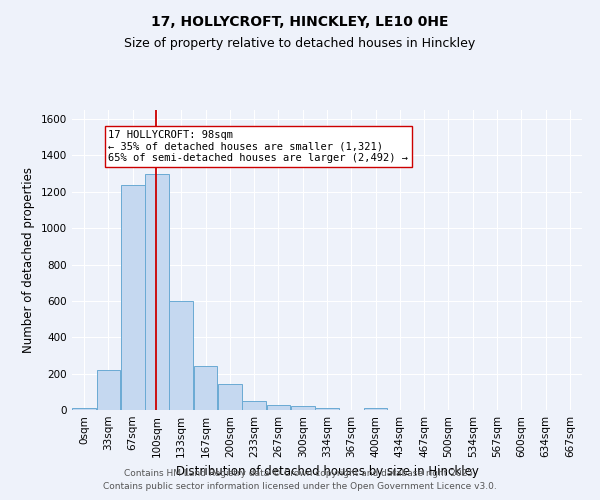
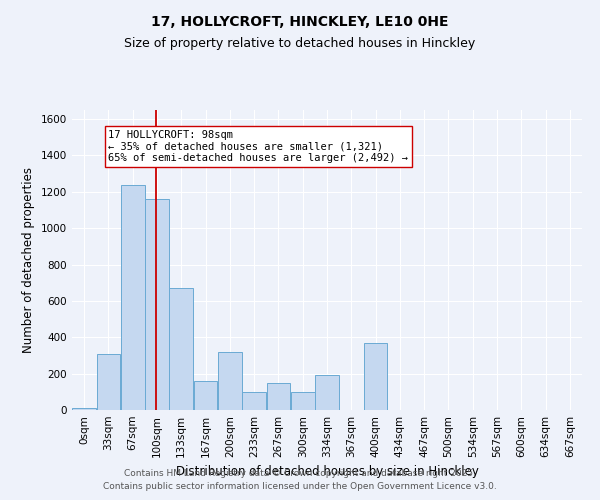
33sqm: 220 -> 310
100sqm: 1300 -> 1160
133sqm: 600 -> 670
167sqm: 240 -> 160
200sqm: 140 -> 320
233sqm: 50 -> 100
267sqm: 30 -> 150
300sqm: 20 -> 100
334sqm: 10 -> 190
400sqm: 10 -> 370
